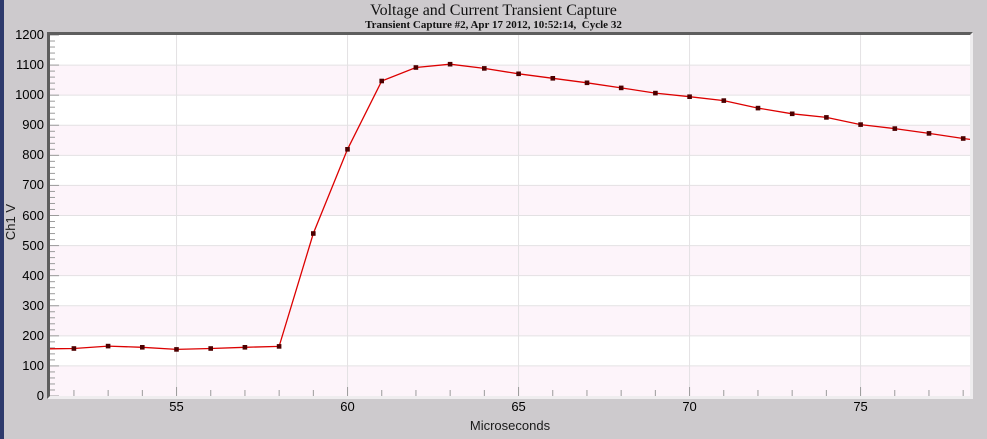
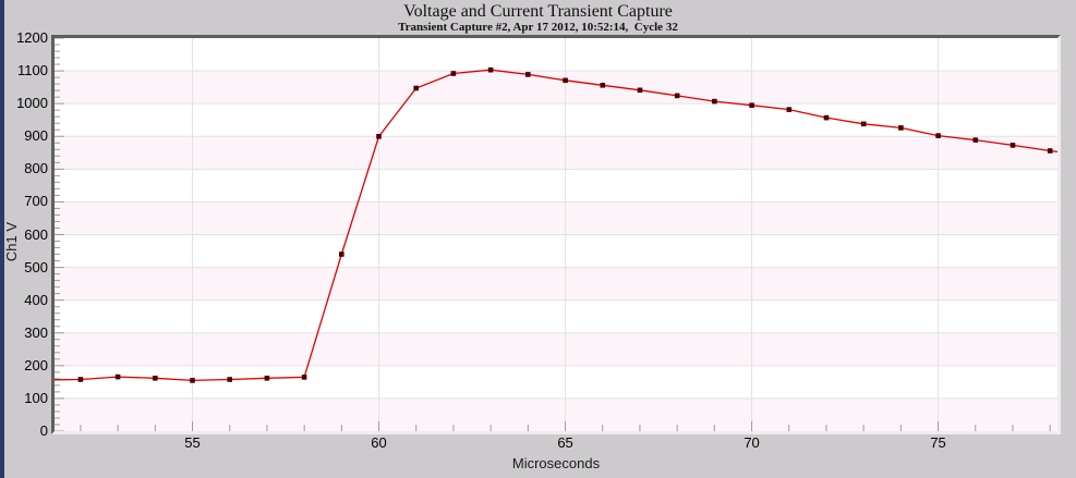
60: 820 -> 900
